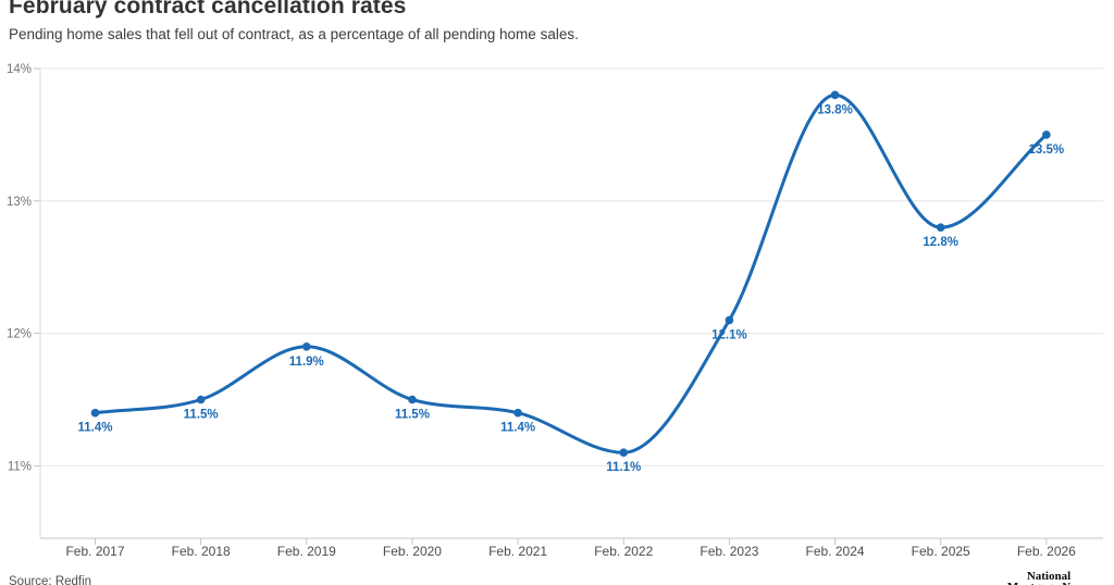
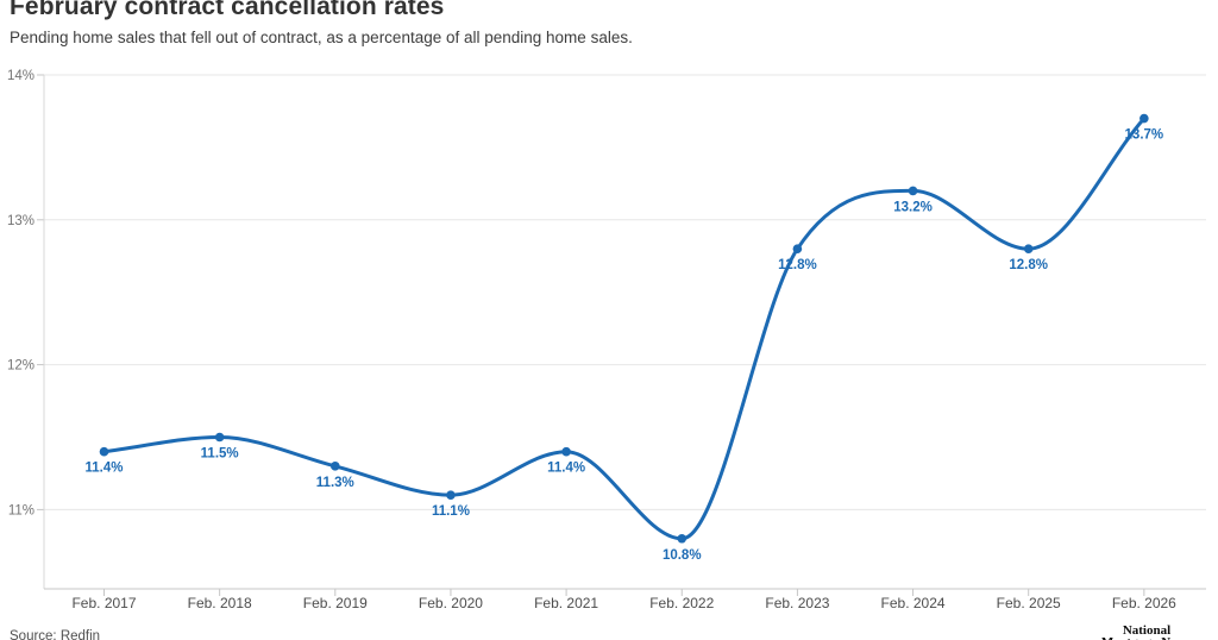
Feb. 2019: 11.9% -> 11.3%
Feb. 2020: 11.5% -> 11.1%
Feb. 2022: 11.1% -> 10.8%
Feb. 2023: 12.1% -> 12.8%
Feb. 2024: 13.8% -> 13.2%
Feb. 2026: 13.5% -> 13.7%
